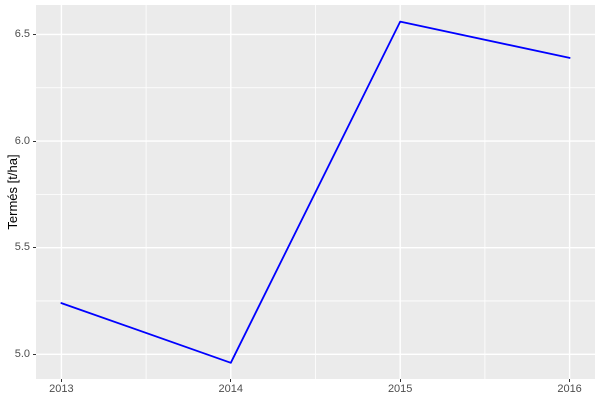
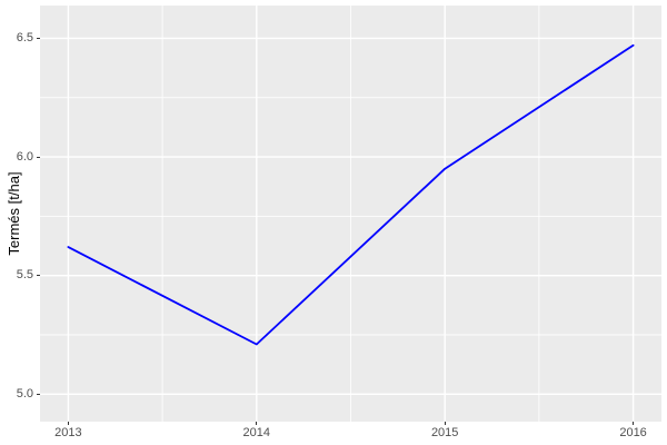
2013: 5.24 -> 5.62
2014: 4.96 -> 5.21
2015: 6.56 -> 5.95
2016: 6.39 -> 6.47
